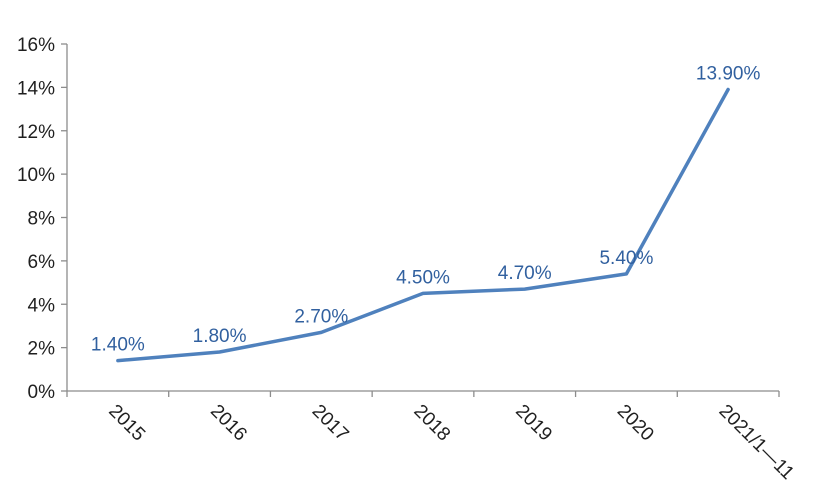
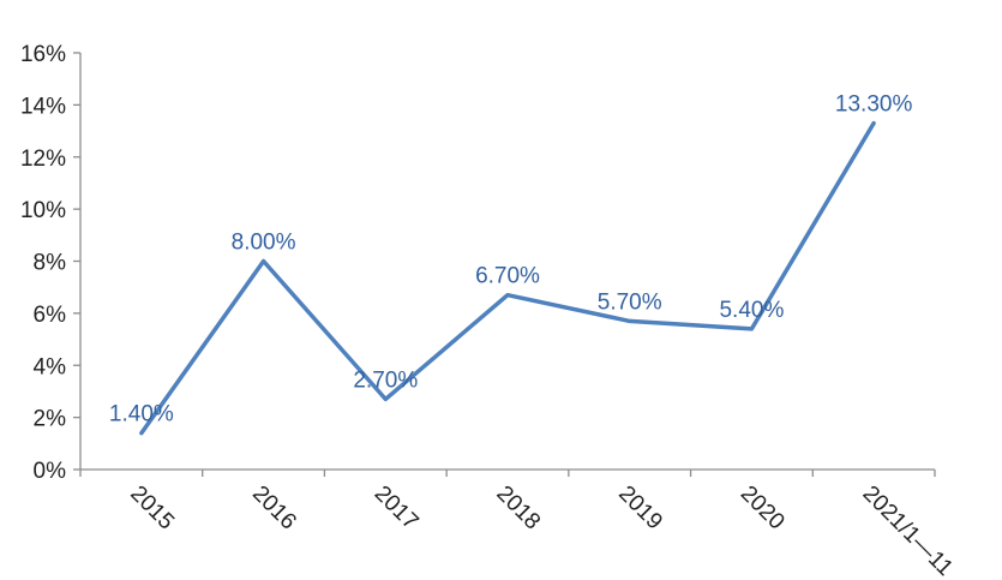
2016: 1.80% -> 8.00%
2018: 4.50% -> 6.70%
2019: 4.70% -> 5.70%
2021/1—11: 13.90% -> 13.30%
